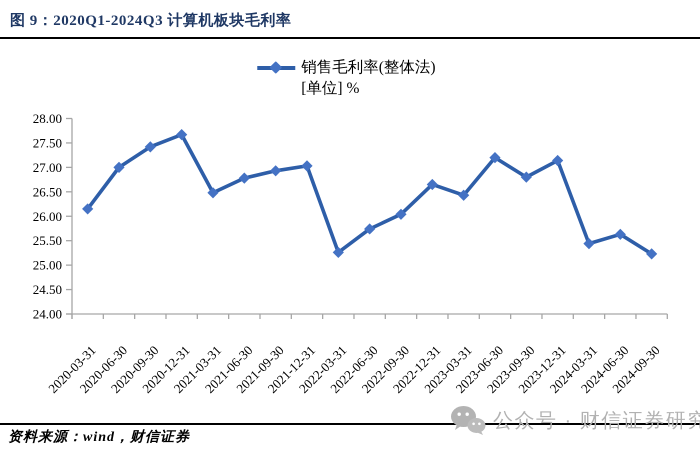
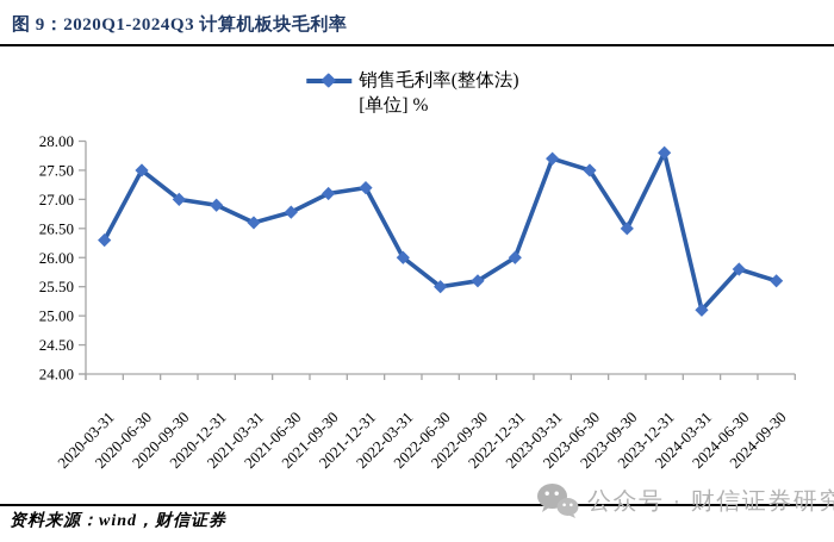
2020-03-31: 26.1 -> 26.3
2020-06-30: 27.0 -> 27.5
2020-09-30: 27.4 -> 27.0
2020-12-31: 27.7 -> 26.9
2021-03-31: 26.5 -> 26.6
2021-09-30: 26.9 -> 27.1
2021-12-31: 27.0 -> 27.2
2022-03-31: 25.3 -> 26.0
2022-06-30: 25.7 -> 25.5
2022-09-30: 26.0 -> 25.6
2022-12-31: 26.6 -> 26.0
2023-03-31: 26.4 -> 27.7
2023-06-30: 27.2 -> 27.5
2023-09-30: 26.8 -> 26.5
2023-12-31: 27.1 -> 27.8
2024-03-31: 25.4 -> 25.1
2024-06-30: 25.6 -> 25.8
2024-09-30: 25.2 -> 25.6
